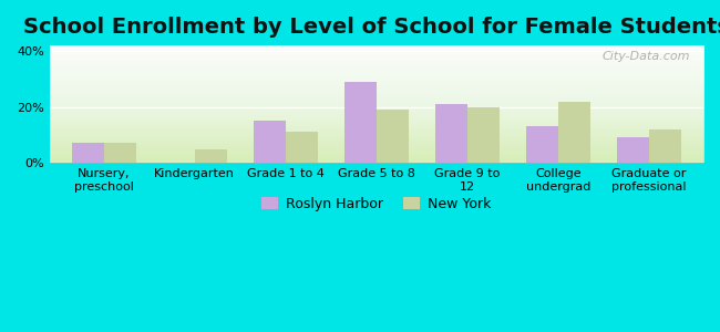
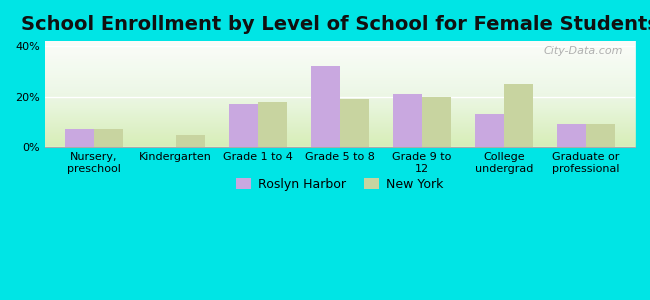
Roslyn Harbor/Grade 1 to 4: 15% -> 17%
New York/Grade 1 to 4: 11% -> 18%
Roslyn Harbor/Grade 5 to 8: 29% -> 32%
New York/College undergrad: 22% -> 25%
New York/Graduate or professional: 12% -> 9%
